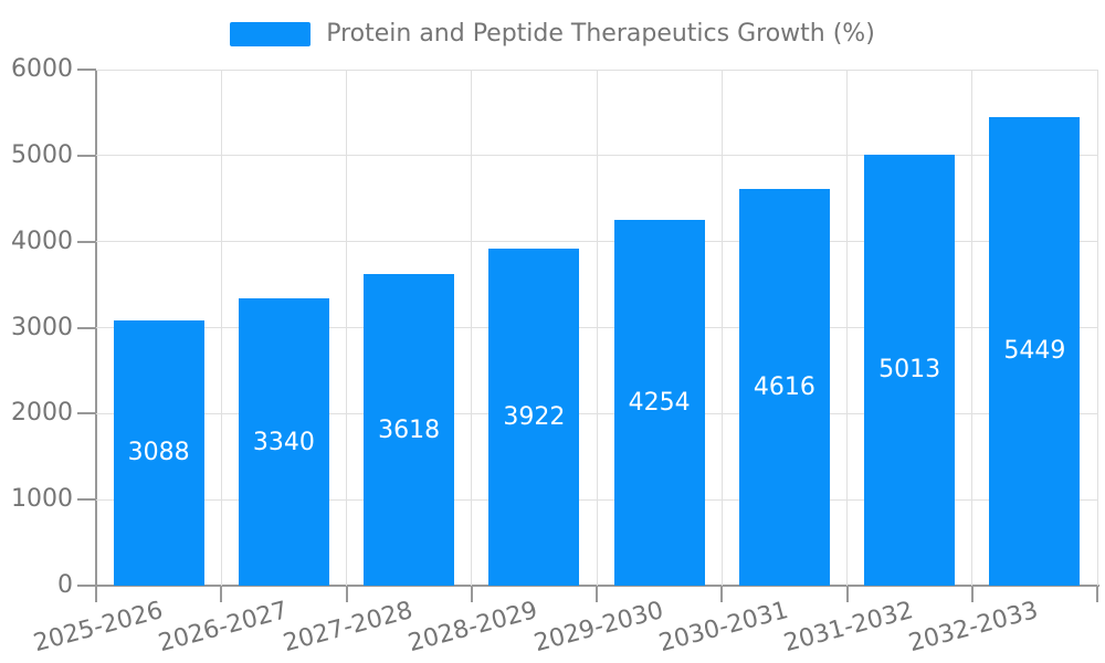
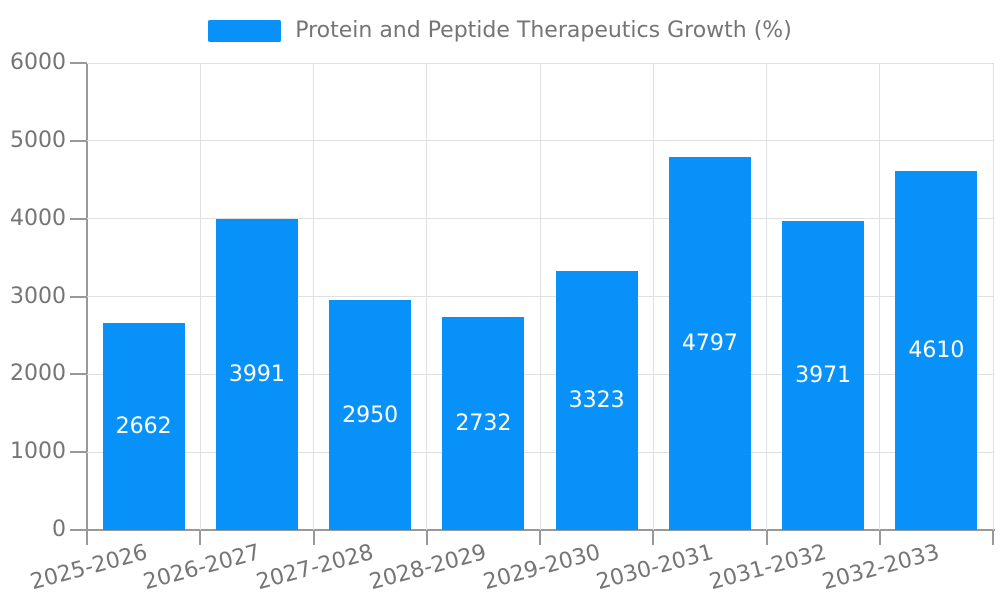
2025-2026: 3088 -> 2662
2026-2027: 3340 -> 3991
2027-2028: 3618 -> 2950
2028-2029: 3922 -> 2732
2029-2030: 4254 -> 3323
2030-2031: 4616 -> 4797
2031-2032: 5013 -> 3971
2032-2033: 5449 -> 4610
